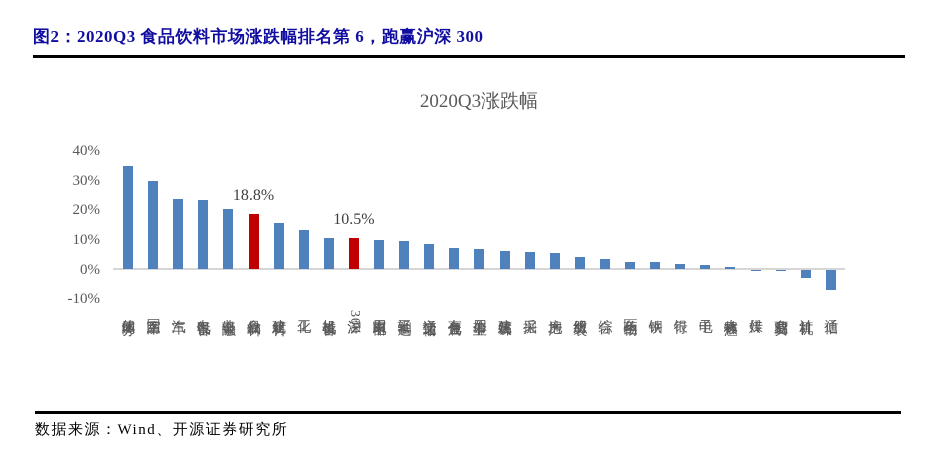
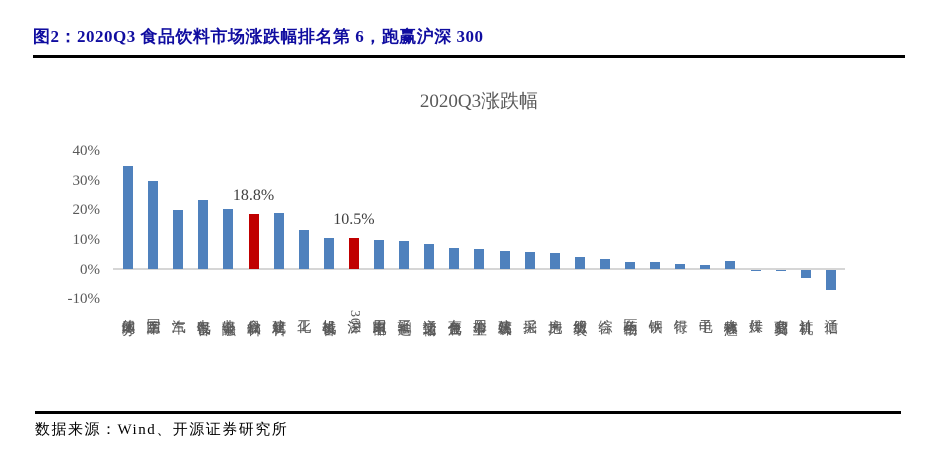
汽车: 24% -> 20%
建筑材料: 16% -> 19%
农林牧渔: 1% -> 3%
